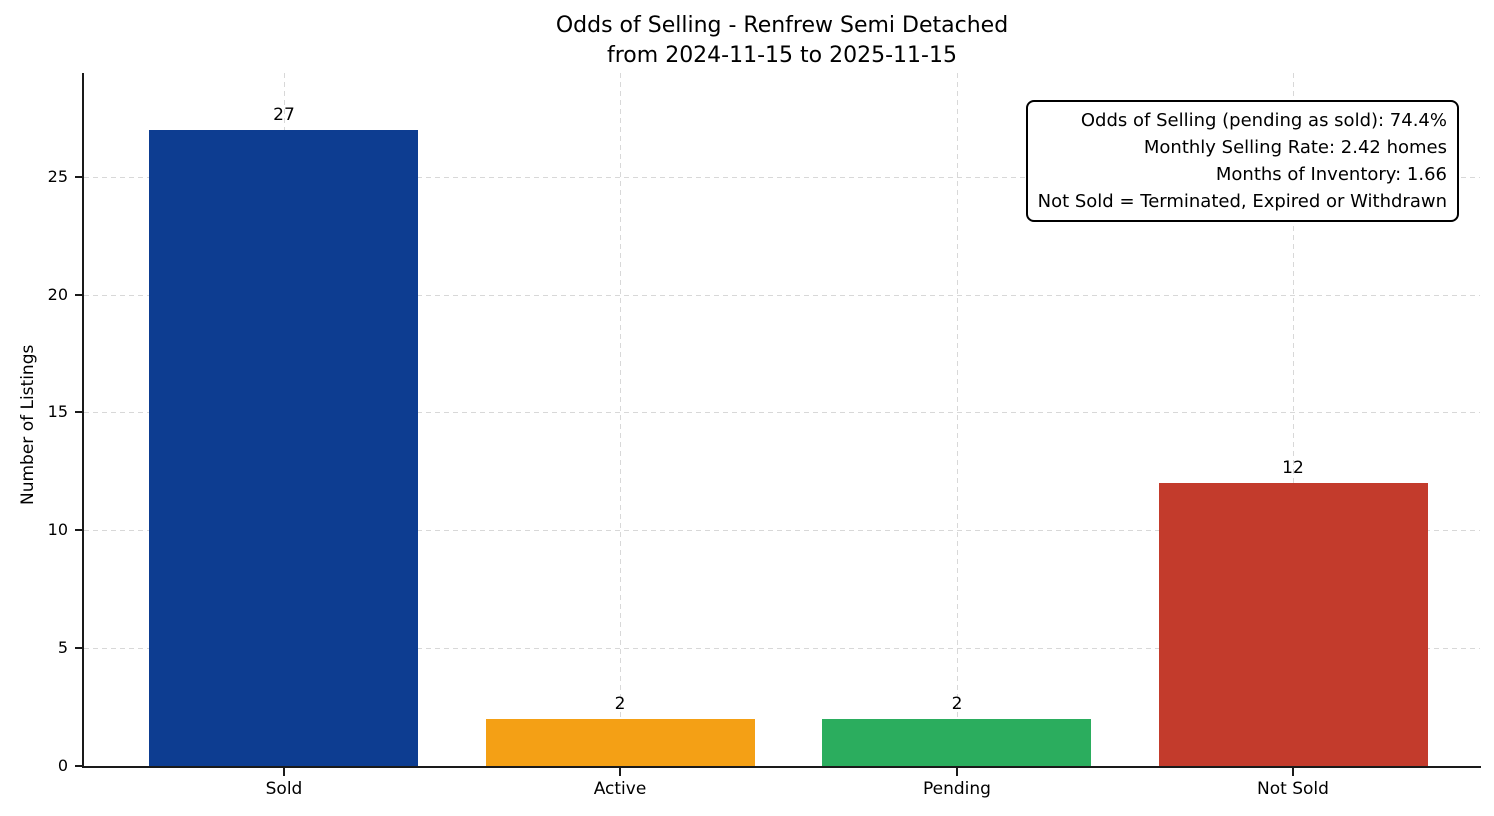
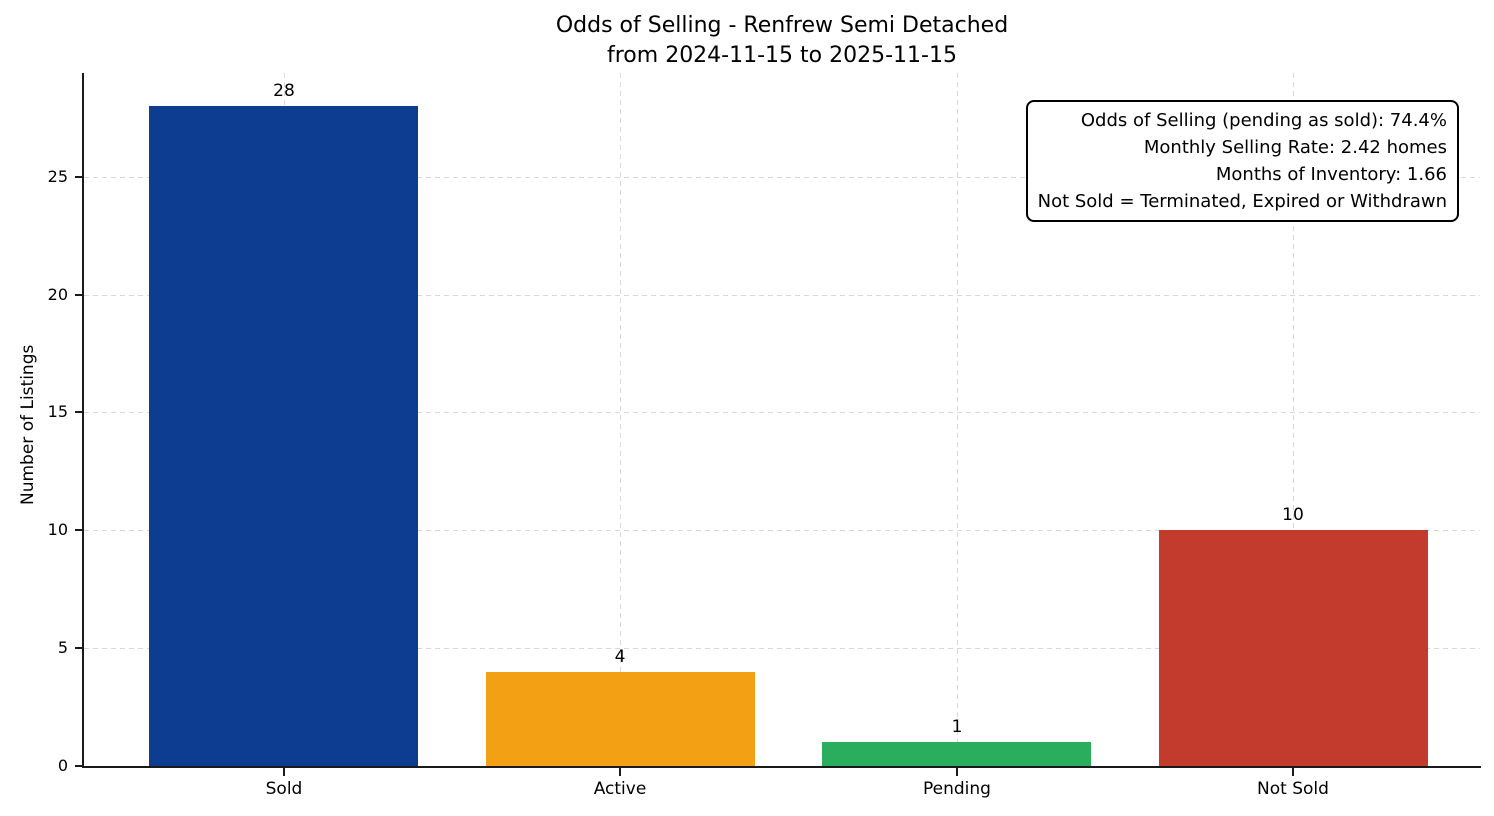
Sold: 27 -> 28
Active: 2 -> 4
Pending: 2 -> 1
Not Sold: 12 -> 10
